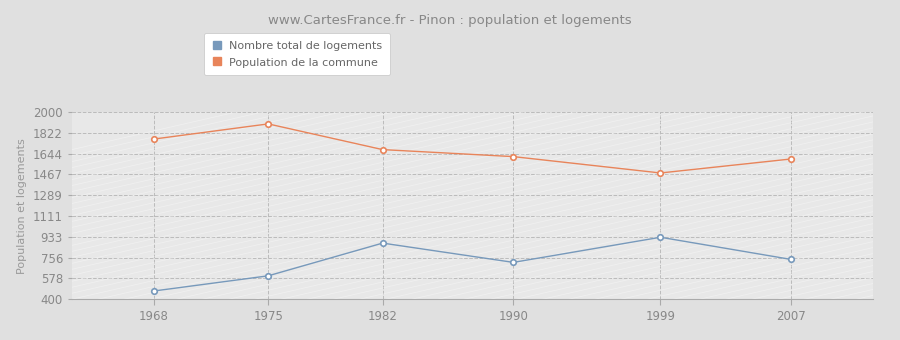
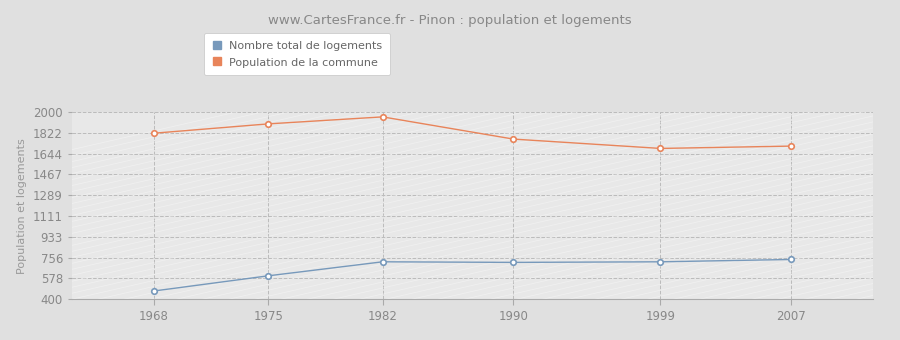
Population de la commune/1968: 1770 -> 1820
Nombre total de logements/1982: 880 -> 720
Population de la commune/1982: 1680 -> 1960
Population de la commune/1990: 1620 -> 1770
Nombre total de logements/1999: 930 -> 720
Population de la commune/1999: 1480 -> 1690
Population de la commune/2007: 1600 -> 1710
